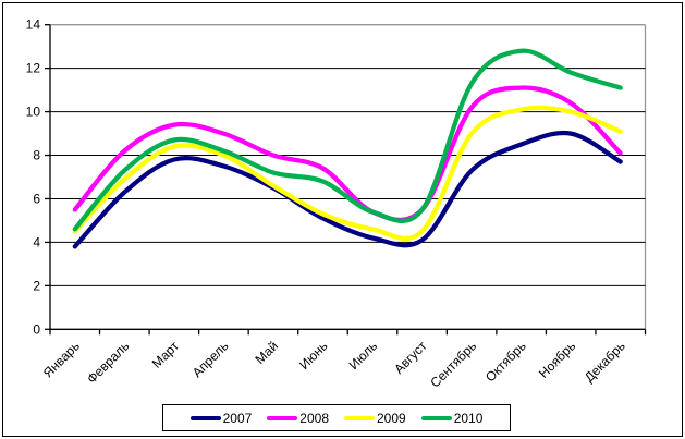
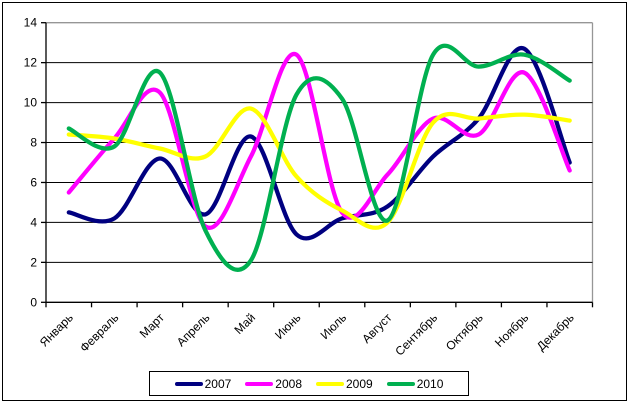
2007/Январь: 3.8 -> 4.5
2009/Январь: 4.5 -> 8.4
2010/Январь: 4.6 -> 8.7
2007/Февраль: 6.3 -> 4.2
2009/Февраль: 6.9 -> 8.2
2010/Февраль: 7.3 -> 7.8
2007/Март: 7.8 -> 7.2
2008/Март: 9.4 -> 10.5
2009/Март: 8.4 -> 7.7
2010/Март: 8.7 -> 11.5
2007/Апрель: 7.5 -> 4.4
2008/Апрель: 9.0 -> 3.8
2009/Апрель: 8.0 -> 7.3
2010/Апрель: 8.2 -> 3.6
2007/Май: 6.5 -> 8.3
2008/Май: 8.0 -> 7.3
2009/Май: 6.6 -> 9.7
2010/Май: 7.2 -> 2.1
2007/Июнь: 5.1 -> 3.4
2008/Июнь: 7.4 -> 12.4
2009/Июнь: 5.3 -> 6.3
2010/Июнь: 6.8 -> 10.4
2008/Июль: 5.4 -> 4.5
2010/Июль: 5.4 -> 10.2
2007/Август: 4.1 -> 4.8
2008/Август: 5.5 -> 6.4
2009/Август: 4.5 -> 4.0
2010/Август: 5.5 -> 4.1
2008/Сентябрь: 10.2 -> 9.2
2010/Сентябрь: 11.3 -> 12.4
2007/Октябрь: 8.5 -> 9.2
2008/Октябрь: 11.1 -> 8.4
2009/Октябрь: 10.1 -> 9.2
2010/Октябрь: 12.8 -> 11.8
2007/Ноябрь: 9.0 -> 12.7
2008/Ноябрь: 10.4 -> 11.5
2009/Ноябрь: 10.0 -> 9.4
2010/Ноябрь: 11.8 -> 12.4
2007/Декабрь: 7.7 -> 7.0
2008/Декабрь: 8.1 -> 6.6
